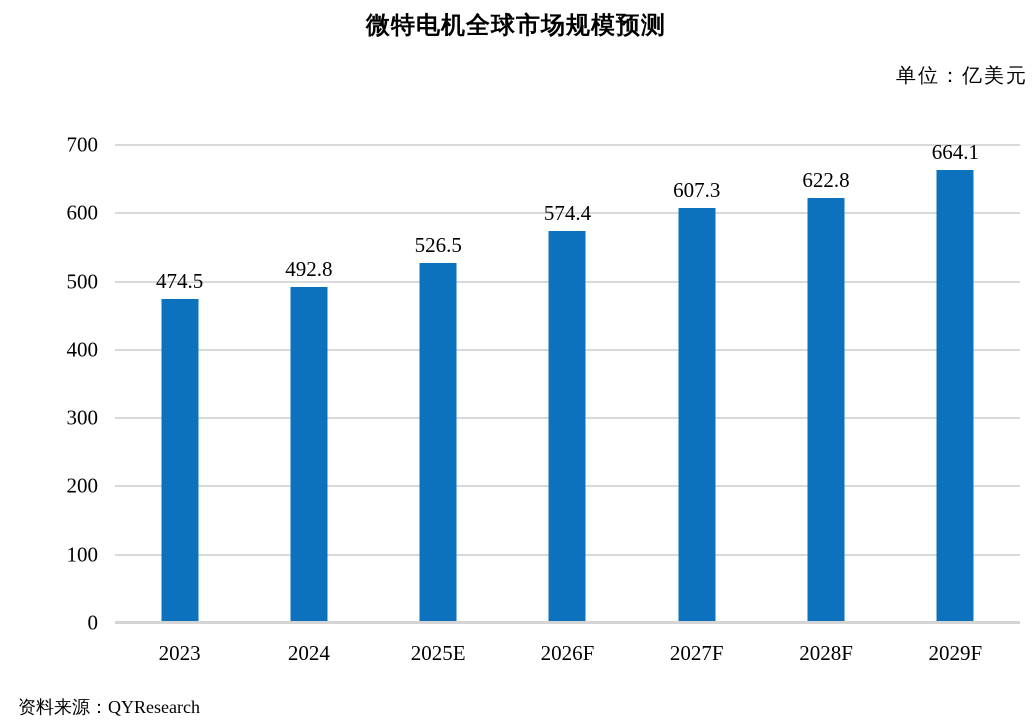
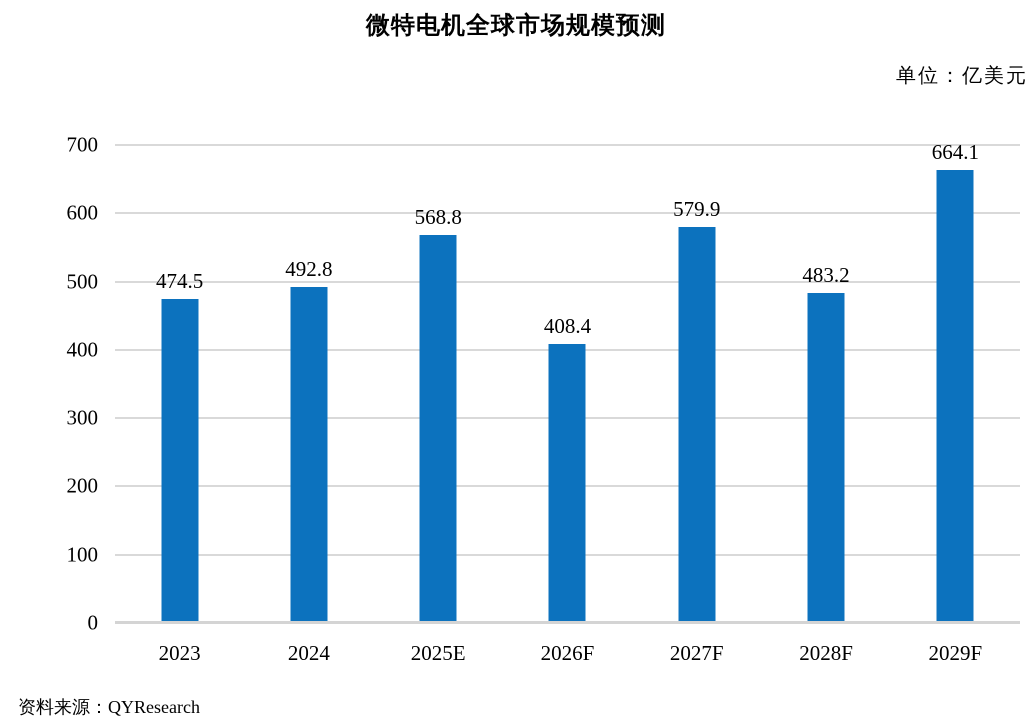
2025E: 526.5 -> 568.8
2026F: 574.4 -> 408.4
2027F: 607.3 -> 579.9
2028F: 622.8 -> 483.2
